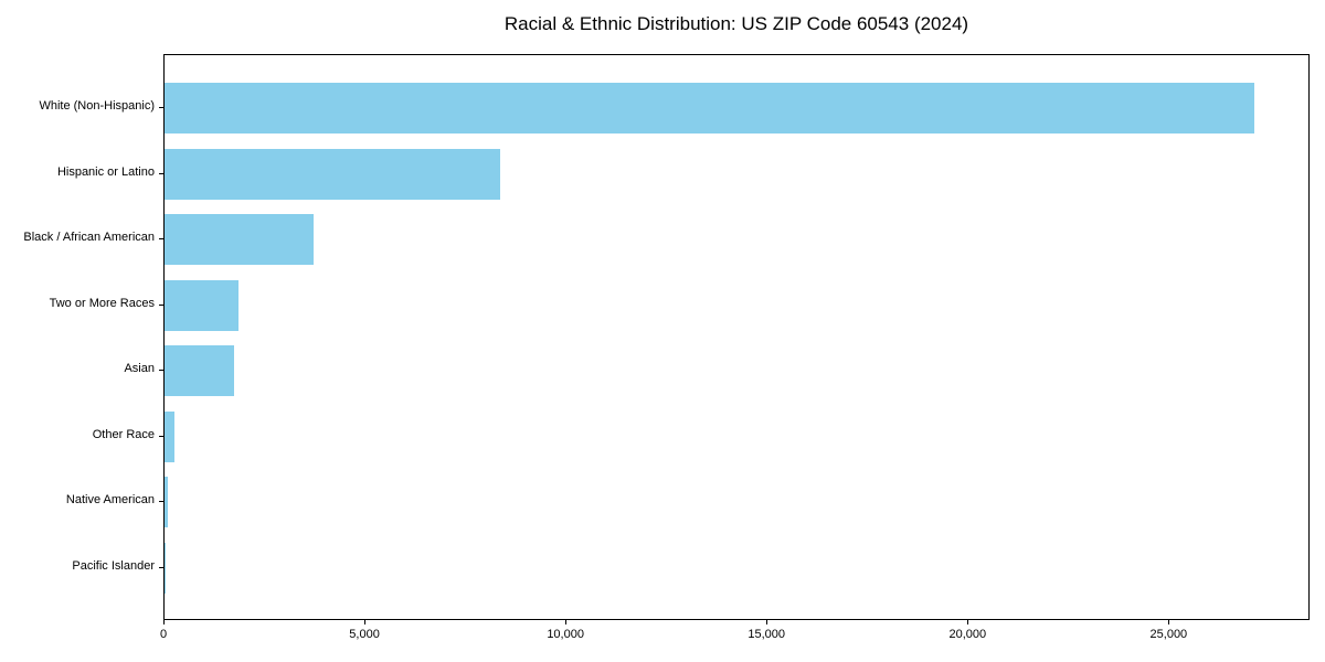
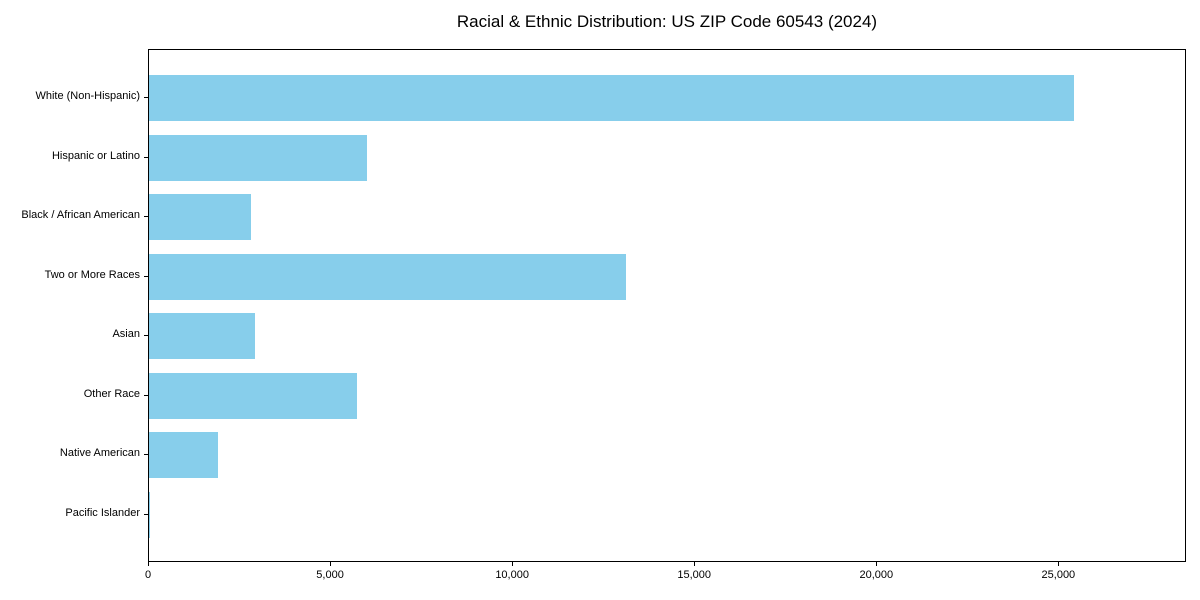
White (Non-Hispanic): 27100 -> 25400
Hispanic or Latino: 8400 -> 6000
Black / African American: 3700 -> 2800
Two or More Races: 1800 -> 13100
Asian: 1700 -> 2900
Other Race: 200 -> 5700
Native American: 100 -> 1900
